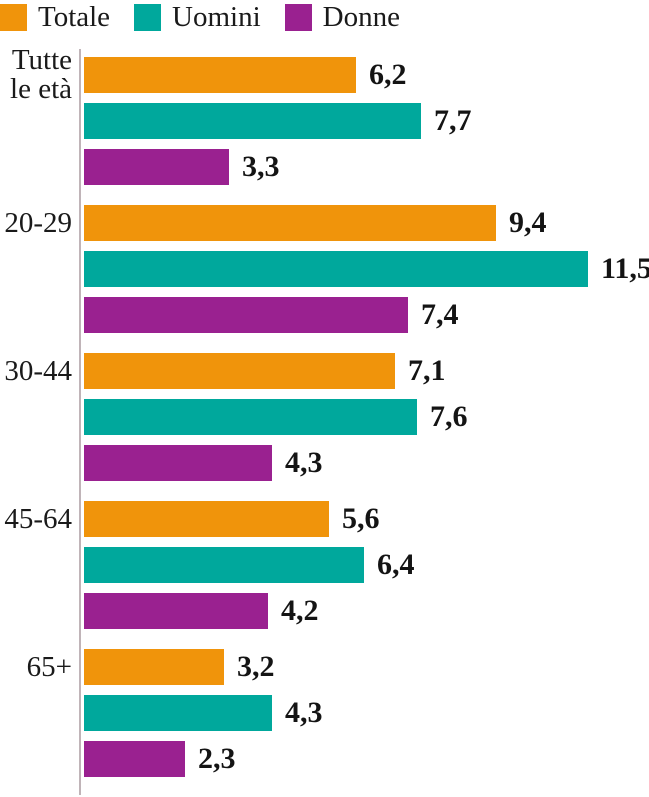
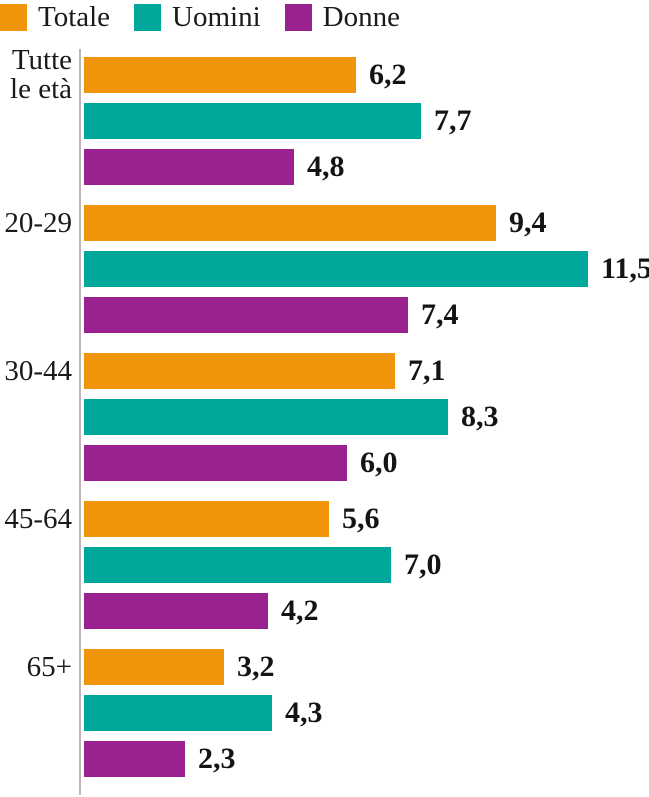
Donne/Tutte le età: 3,3 -> 4,8
Uomini/30-44: 7,6 -> 8,3
Donne/30-44: 4,3 -> 6,0
Uomini/45-64: 6,4 -> 7,0
